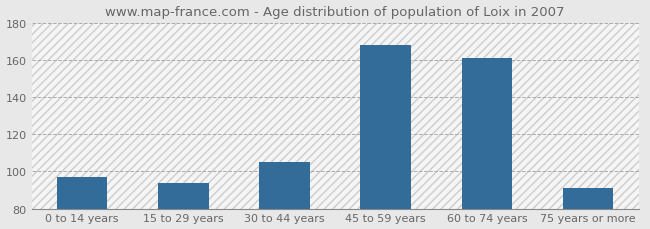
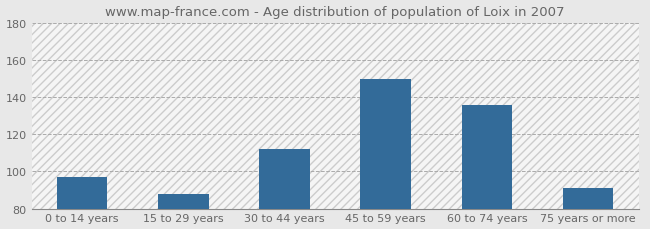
15 to 29 years: 94 -> 88
30 to 44 years: 105 -> 112
45 to 59 years: 168 -> 150
60 to 74 years: 161 -> 136
